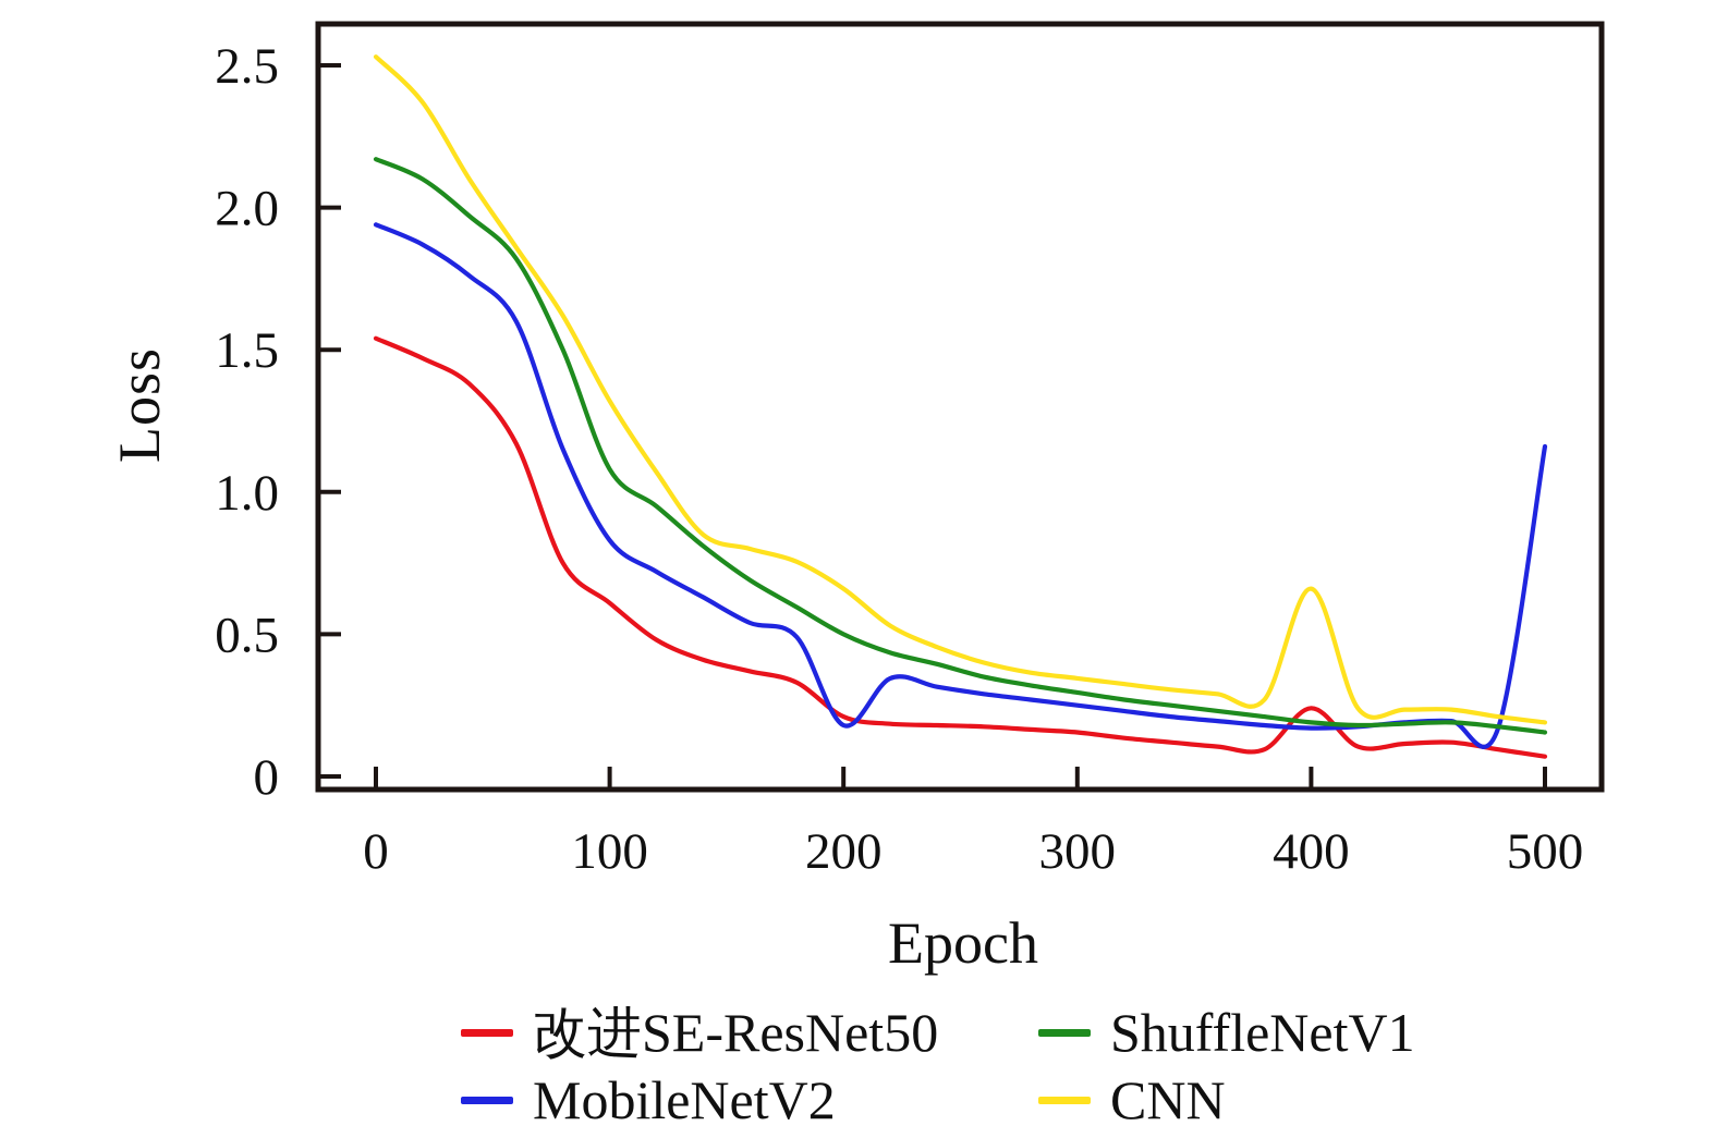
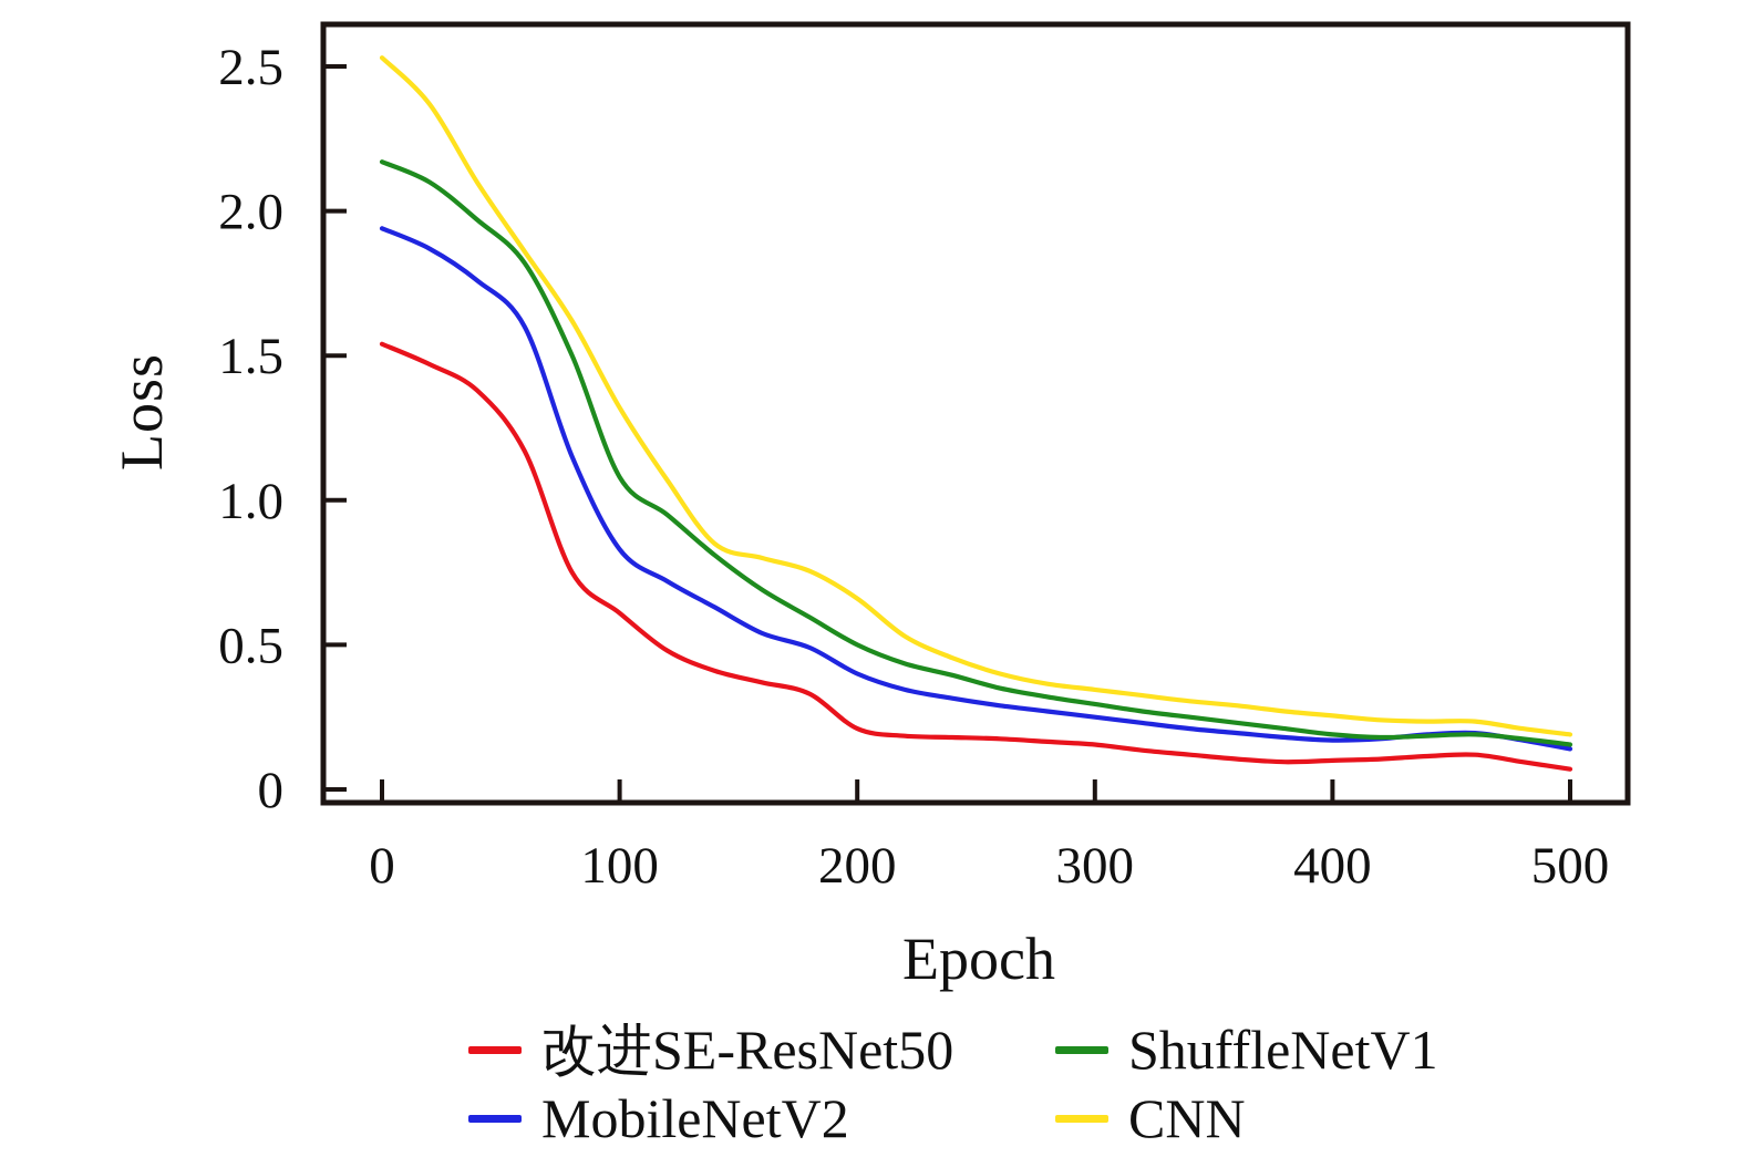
MobileNetV2/200: 0.18 -> 0.40
改进SE-ResNet50/400: 0.24 -> 0.10
CNN/400: 0.66 -> 0.26
MobileNetV2/500: 1.16 -> 0.14
